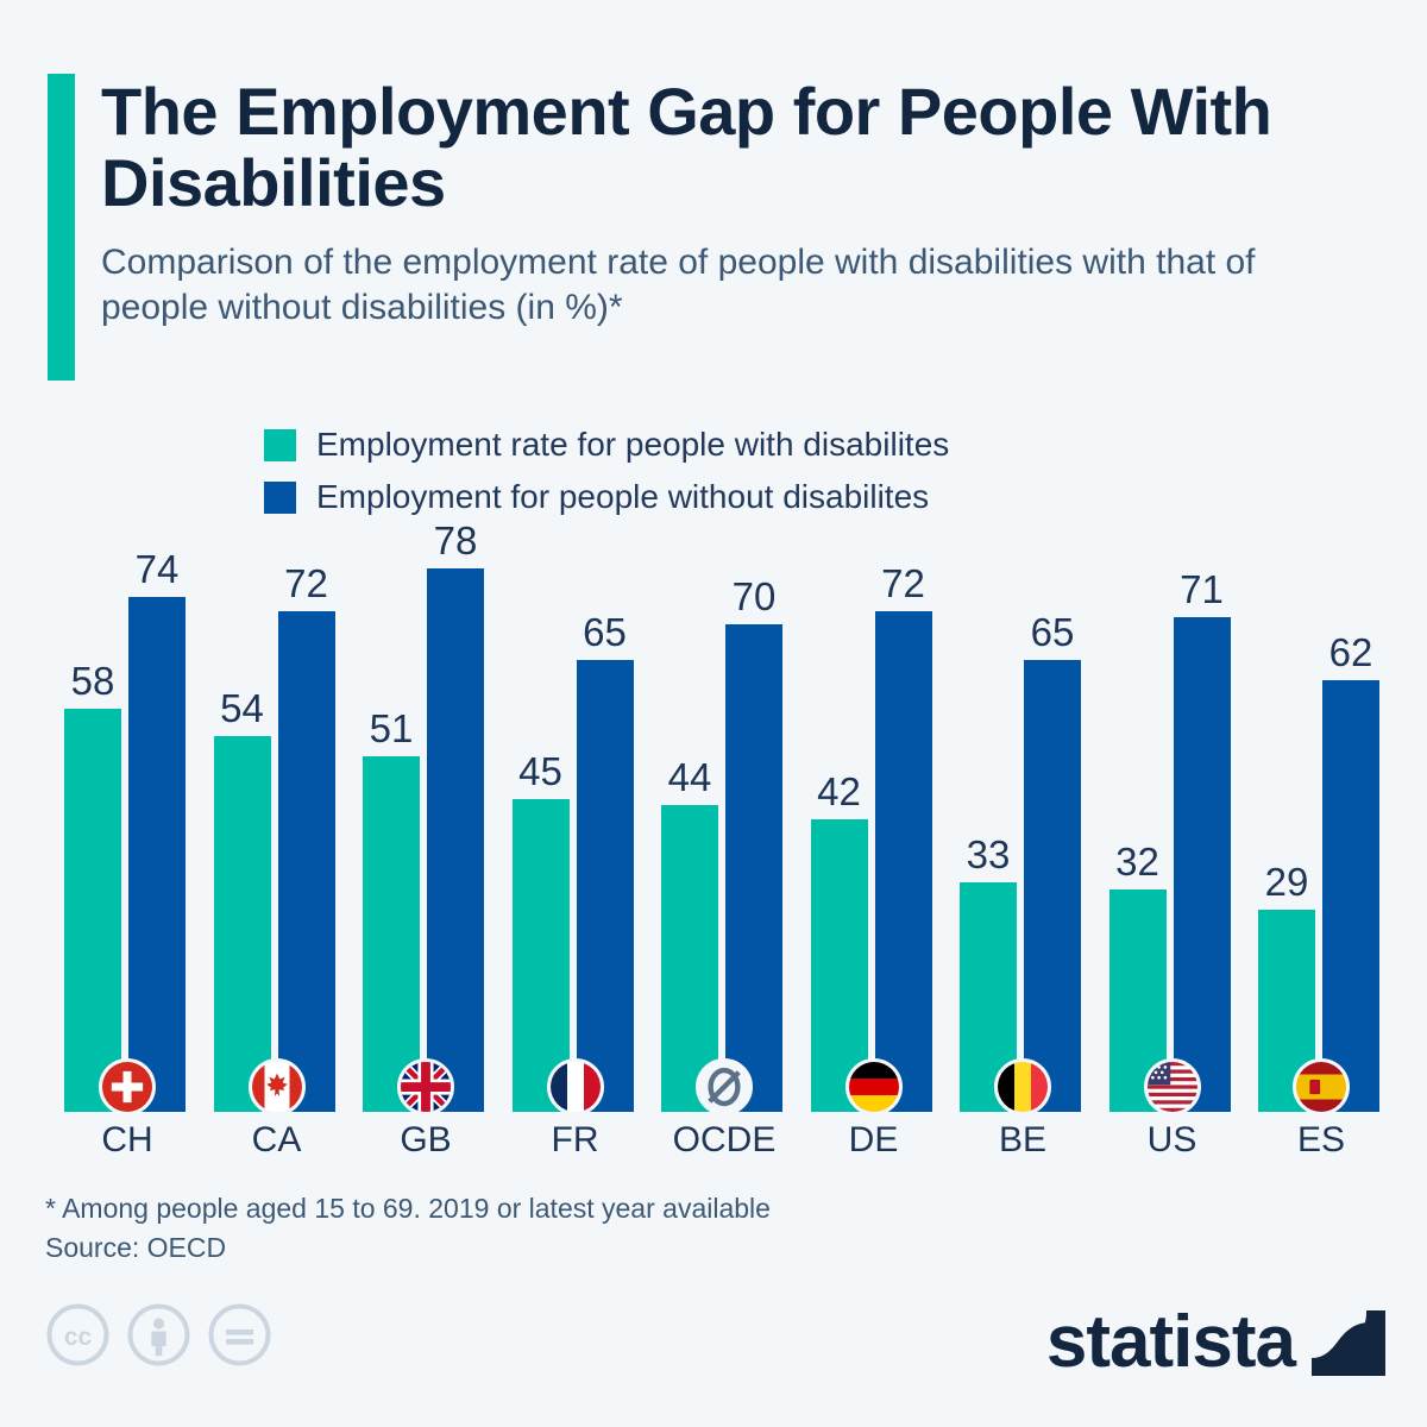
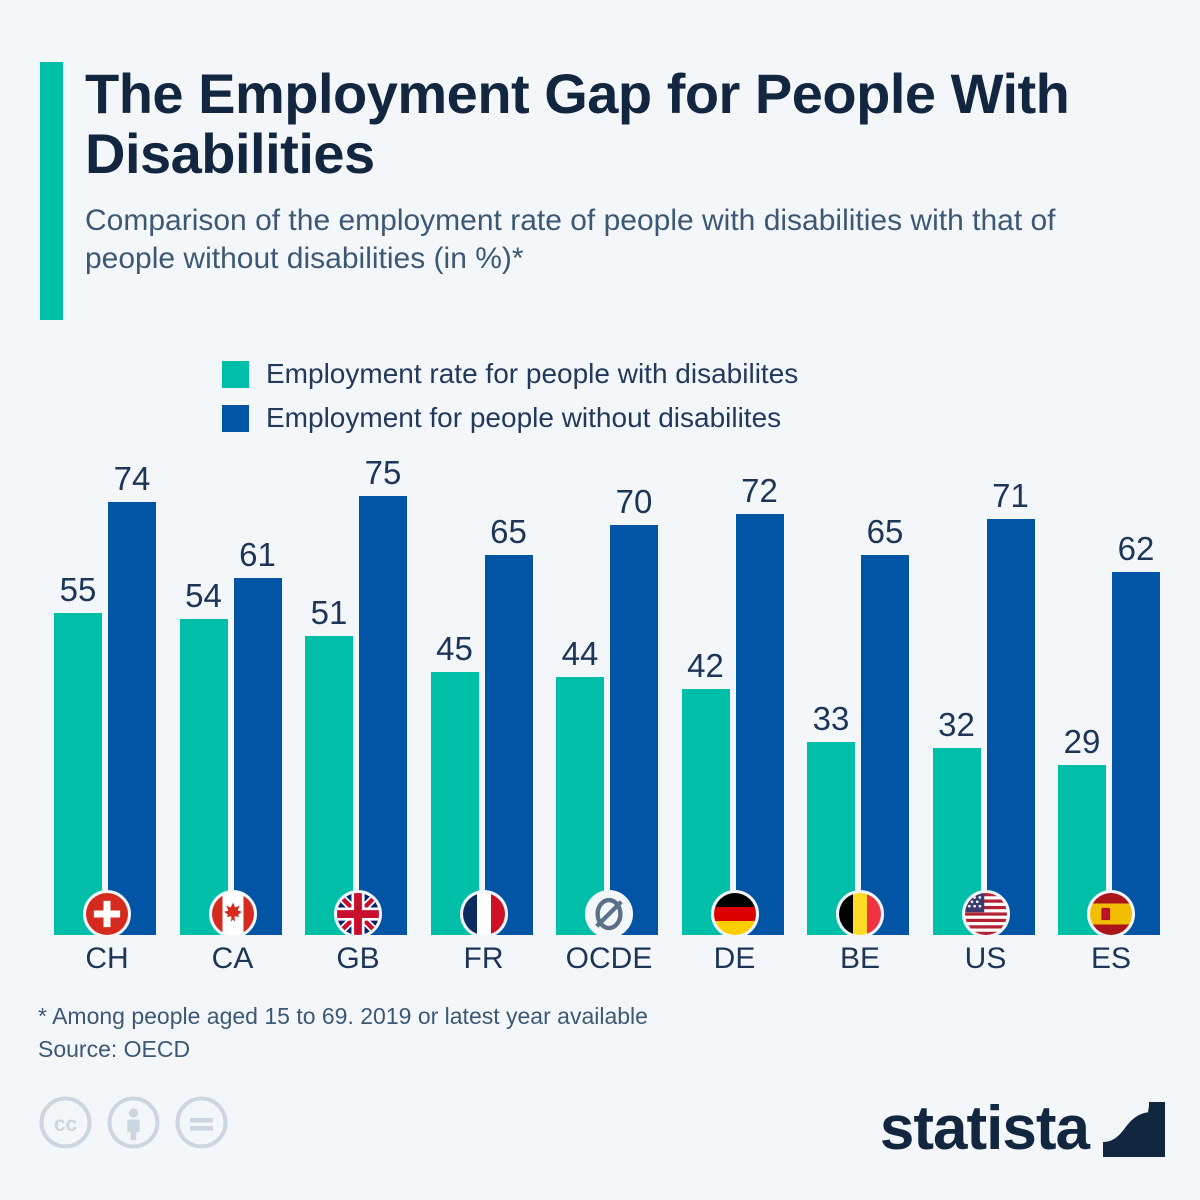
Employment rate for people with disabilites/CH: 58 -> 55
Employment for people without disabilites/CA: 72 -> 61
Employment for people without disabilites/GB: 78 -> 75
